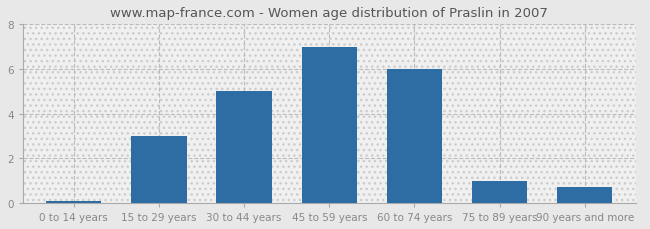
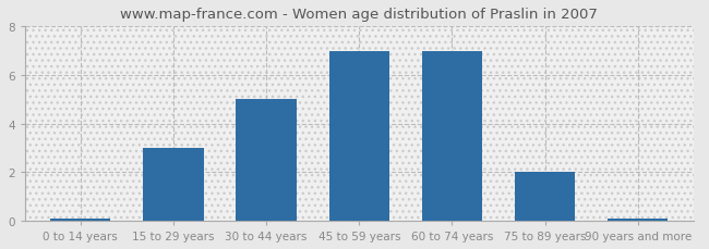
60 to 74 years: 6.0 -> 7.0
75 to 89 years: 1.0 -> 2.0
90 years and more: 0.7 -> 0.1
